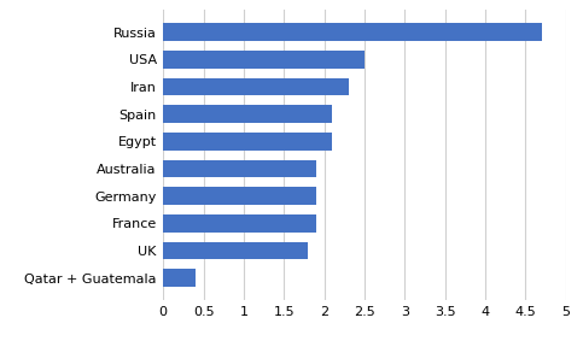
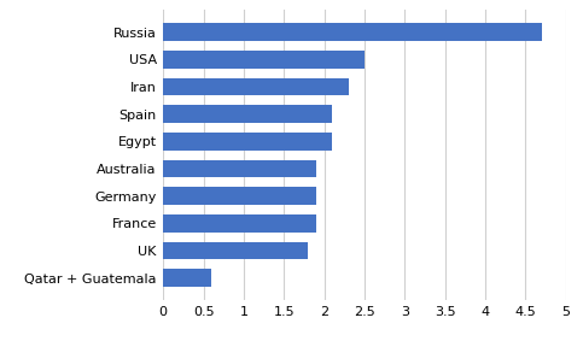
Qatar + Guatemala: 0.4 -> 0.6
